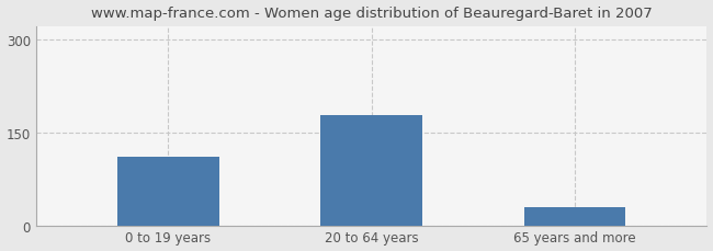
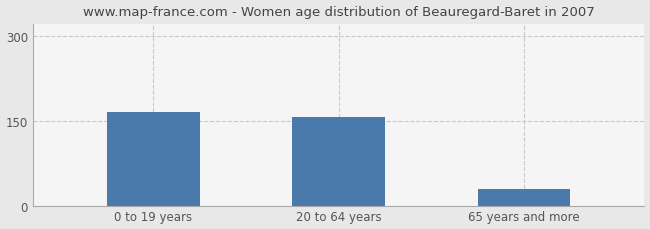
0 to 19 years: 110 -> 166
20 to 64 years: 178 -> 156
